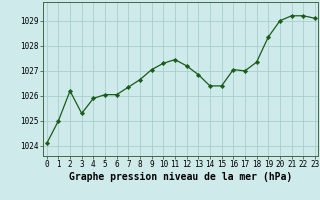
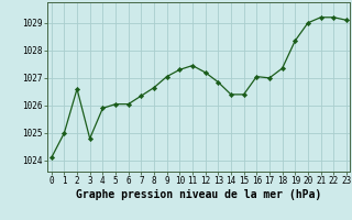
2: 1026.20 -> 1026.60
3: 1025.30 -> 1024.80
